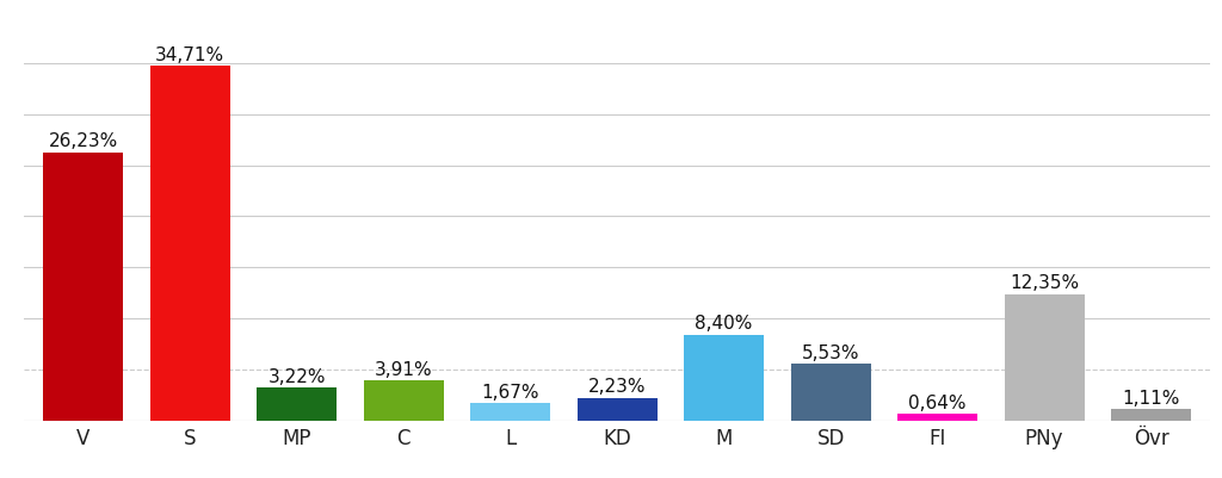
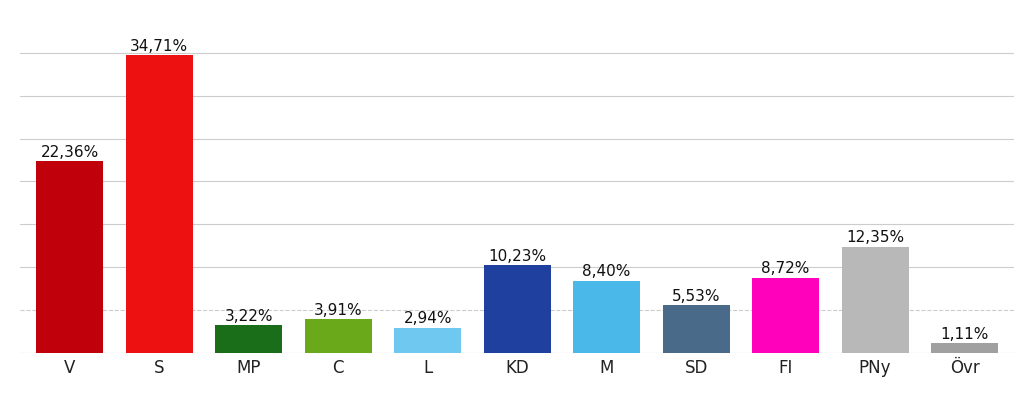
V: 26,23% -> 22,36%
L: 1,67% -> 2,94%
KD: 2,23% -> 10,23%
FI: 0,64% -> 8,72%
